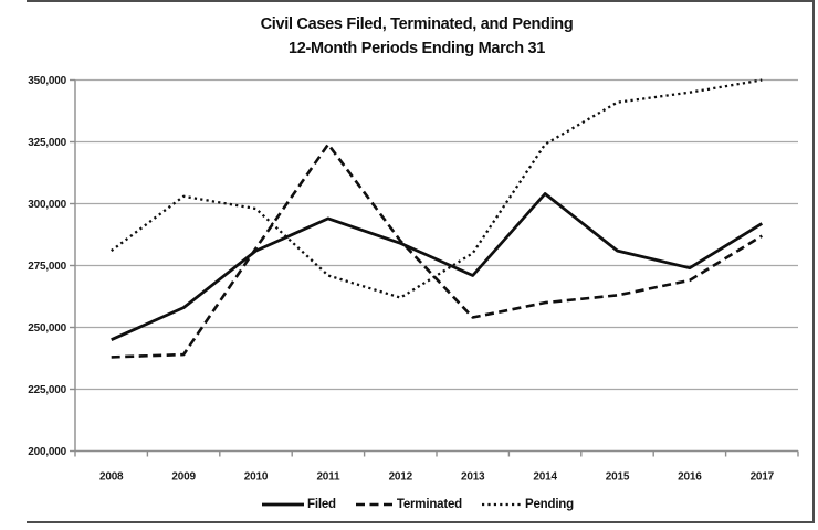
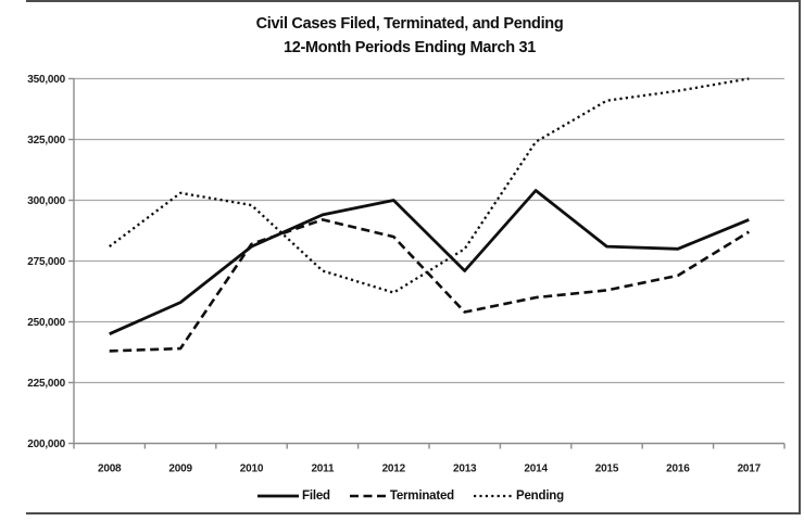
Terminated/2011: 324000 -> 292000
Filed/2012: 284000 -> 300000
Filed/2016: 274000 -> 280000
